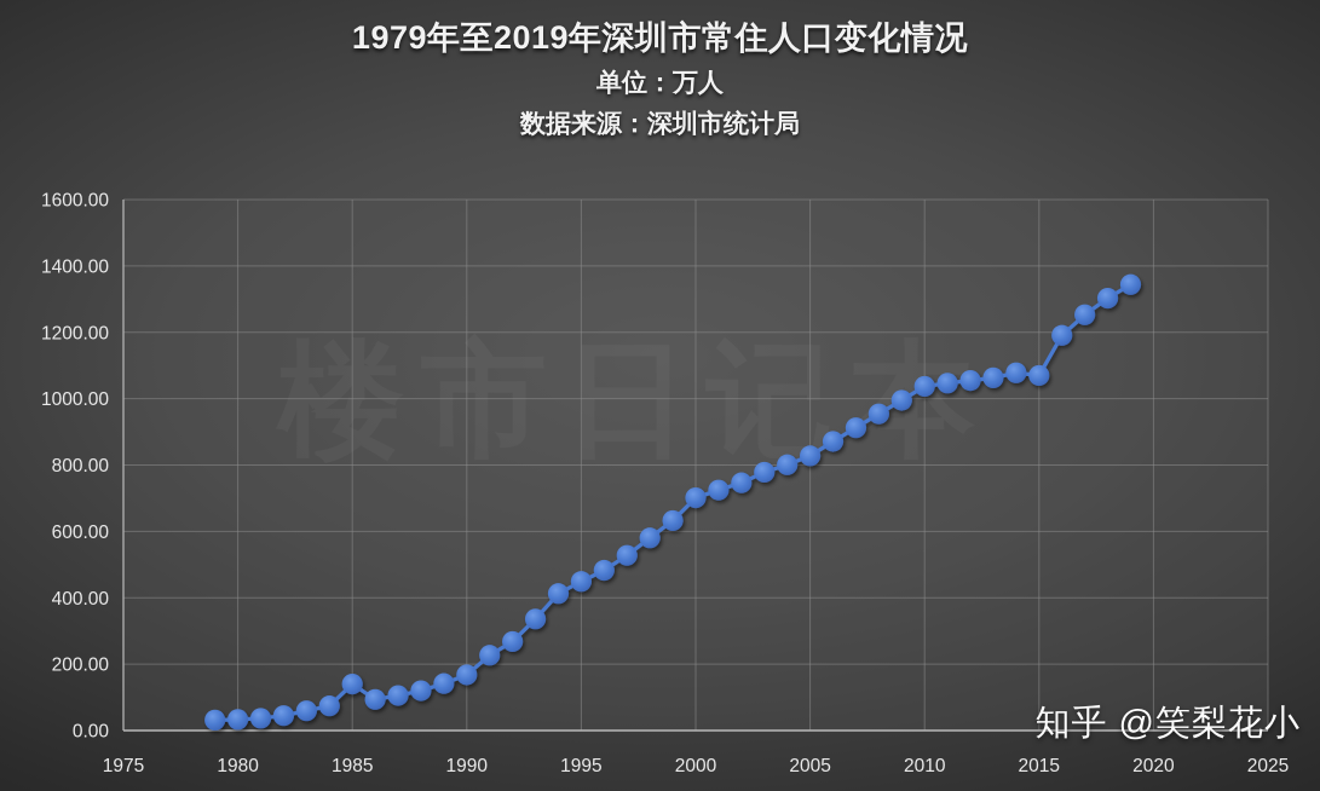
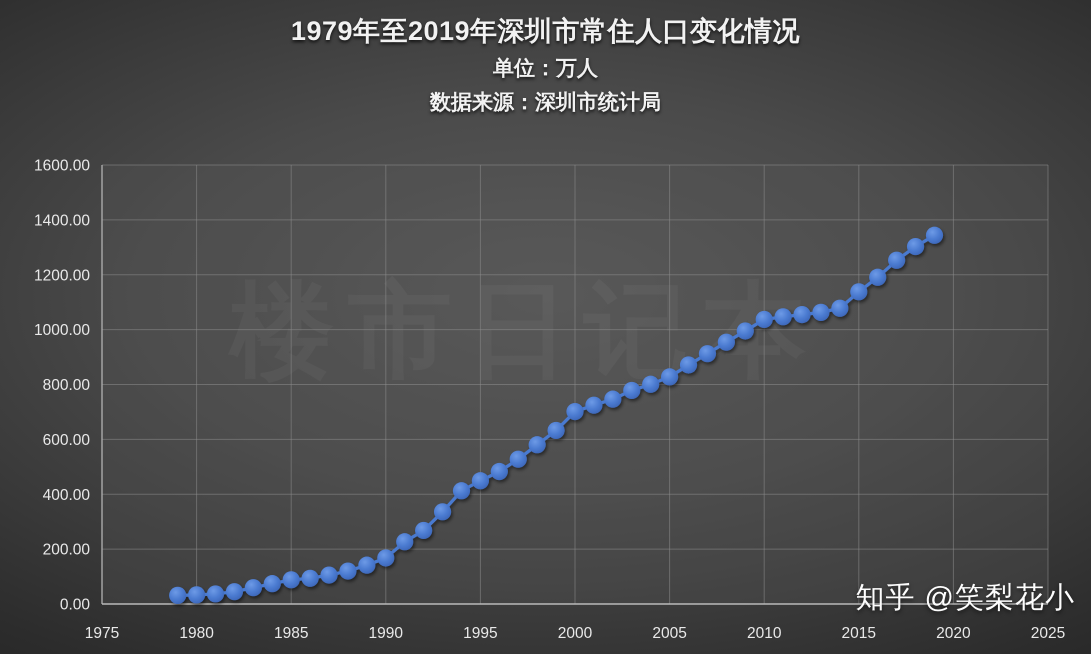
1985: 140 -> 90
2015: 1070 -> 1140
